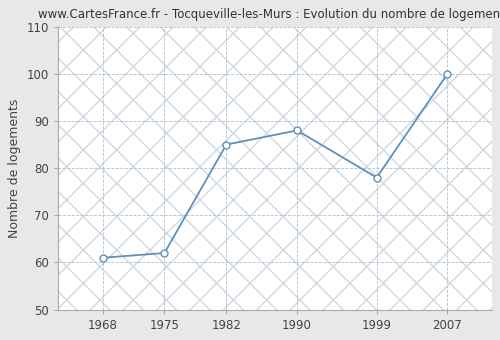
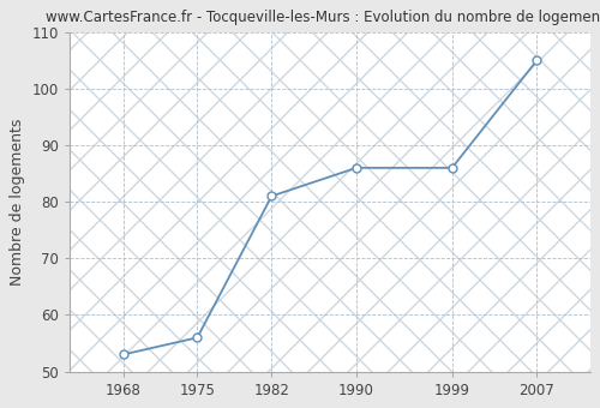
1968: 61 -> 53
1975: 62 -> 56
1982: 85 -> 81
1990: 88 -> 86
1999: 78 -> 86
2007: 100 -> 105
